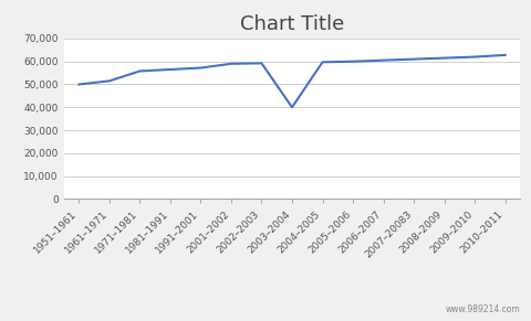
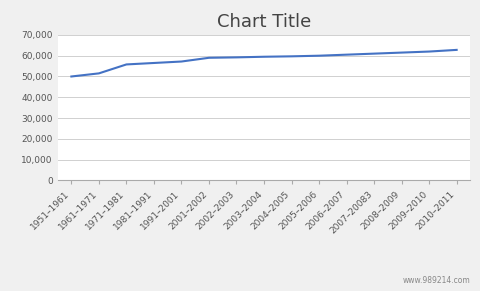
2003–2004: 40,000 -> 59,500
